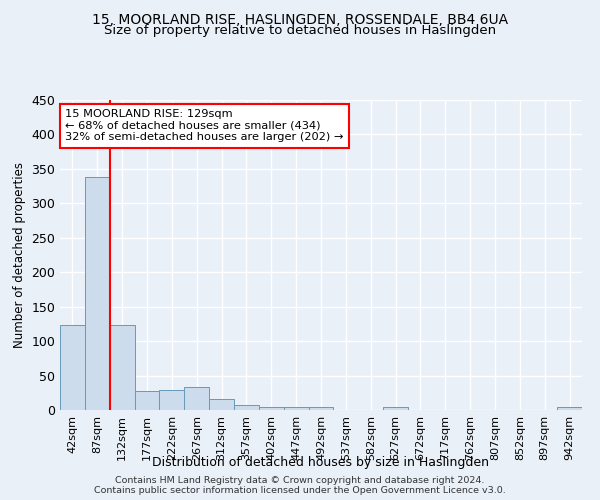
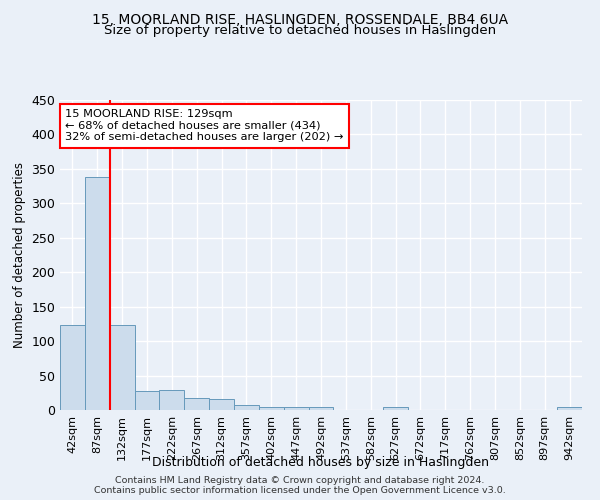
267sqm: 34 -> 17
